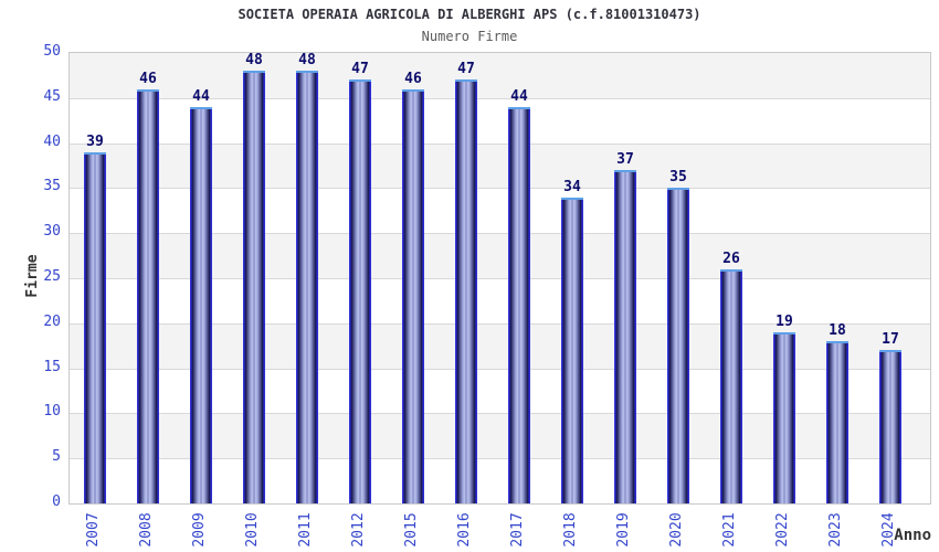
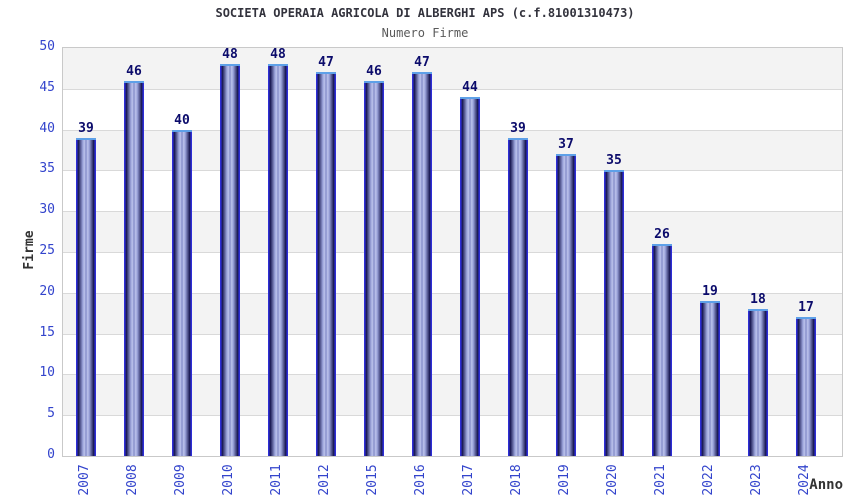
2009: 44 -> 40
2018: 34 -> 39
